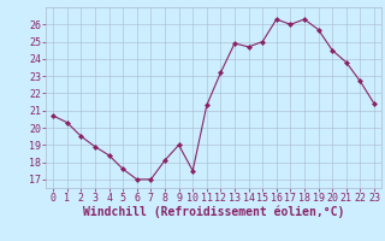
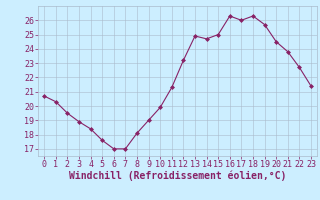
10: 17.5 -> 19.9
